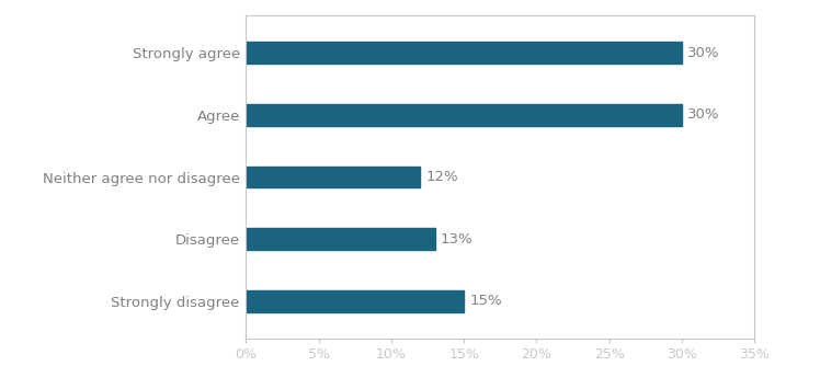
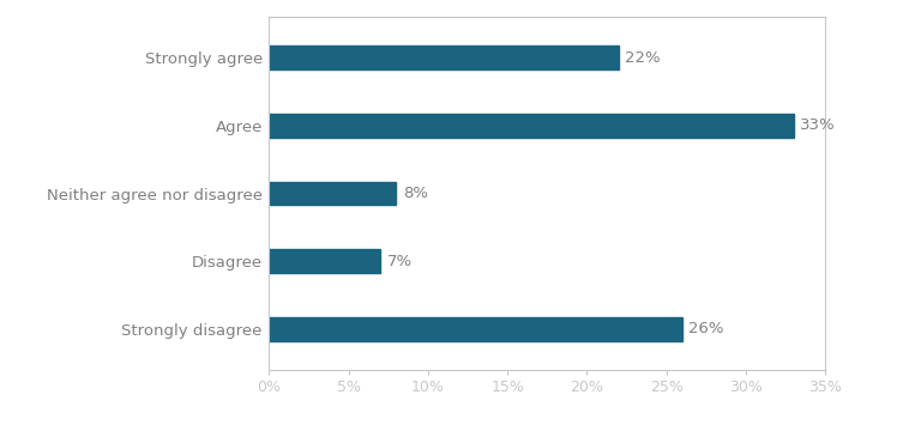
Strongly agree: 30% -> 22%
Agree: 30% -> 33%
Neither agree nor disagree: 12% -> 8%
Disagree: 13% -> 7%
Strongly disagree: 15% -> 26%
